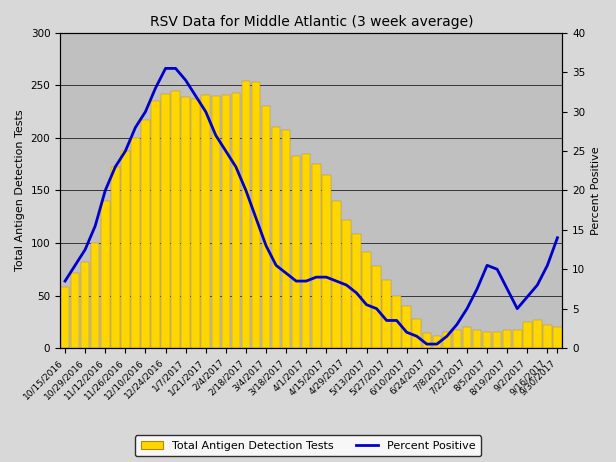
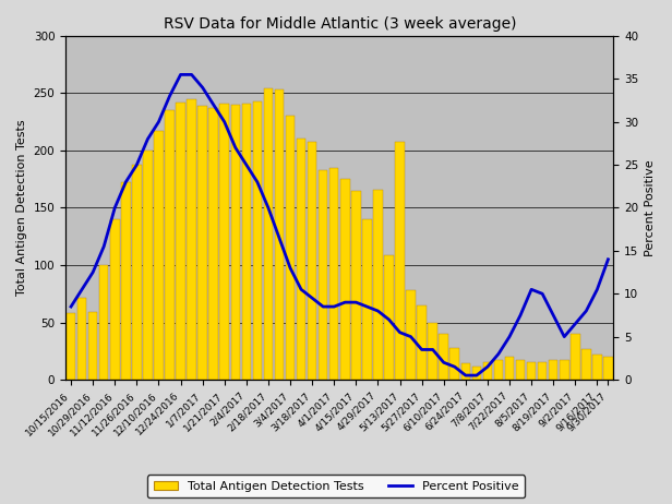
Total Antigen Detection Tests/10/29/2016: 82 -> 59
Total Antigen Detection Tests/4/29/2017: 122 -> 166
Total Antigen Detection Tests/5/13/2017: 91 -> 208
Total Antigen Detection Tests/9/2/2017: 25 -> 40
